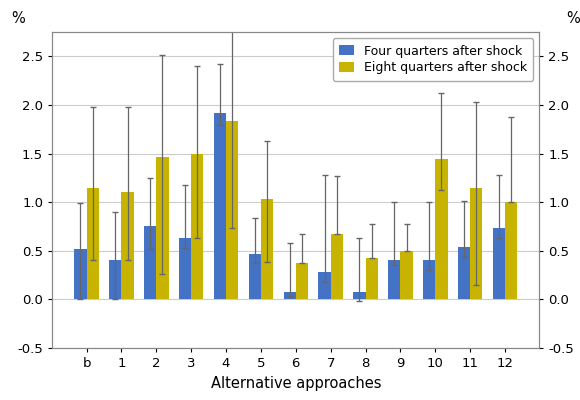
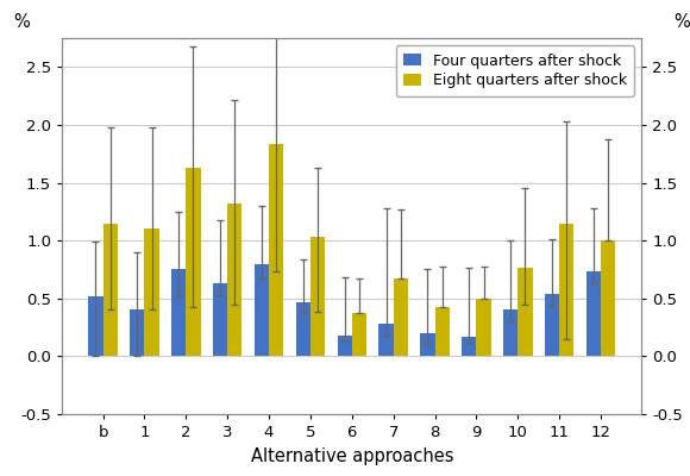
Eight quarters after shock/2: 1.46 -> 1.63
Eight quarters after shock/3: 1.50 -> 1.32
Four quarters after shock/4: 1.92 -> 0.80
Four quarters after shock/6: 0.08 -> 0.18
Four quarters after shock/8: 0.08 -> 0.20
Four quarters after shock/9: 0.40 -> 0.17
Eight quarters after shock/10: 1.44 -> 0.77
